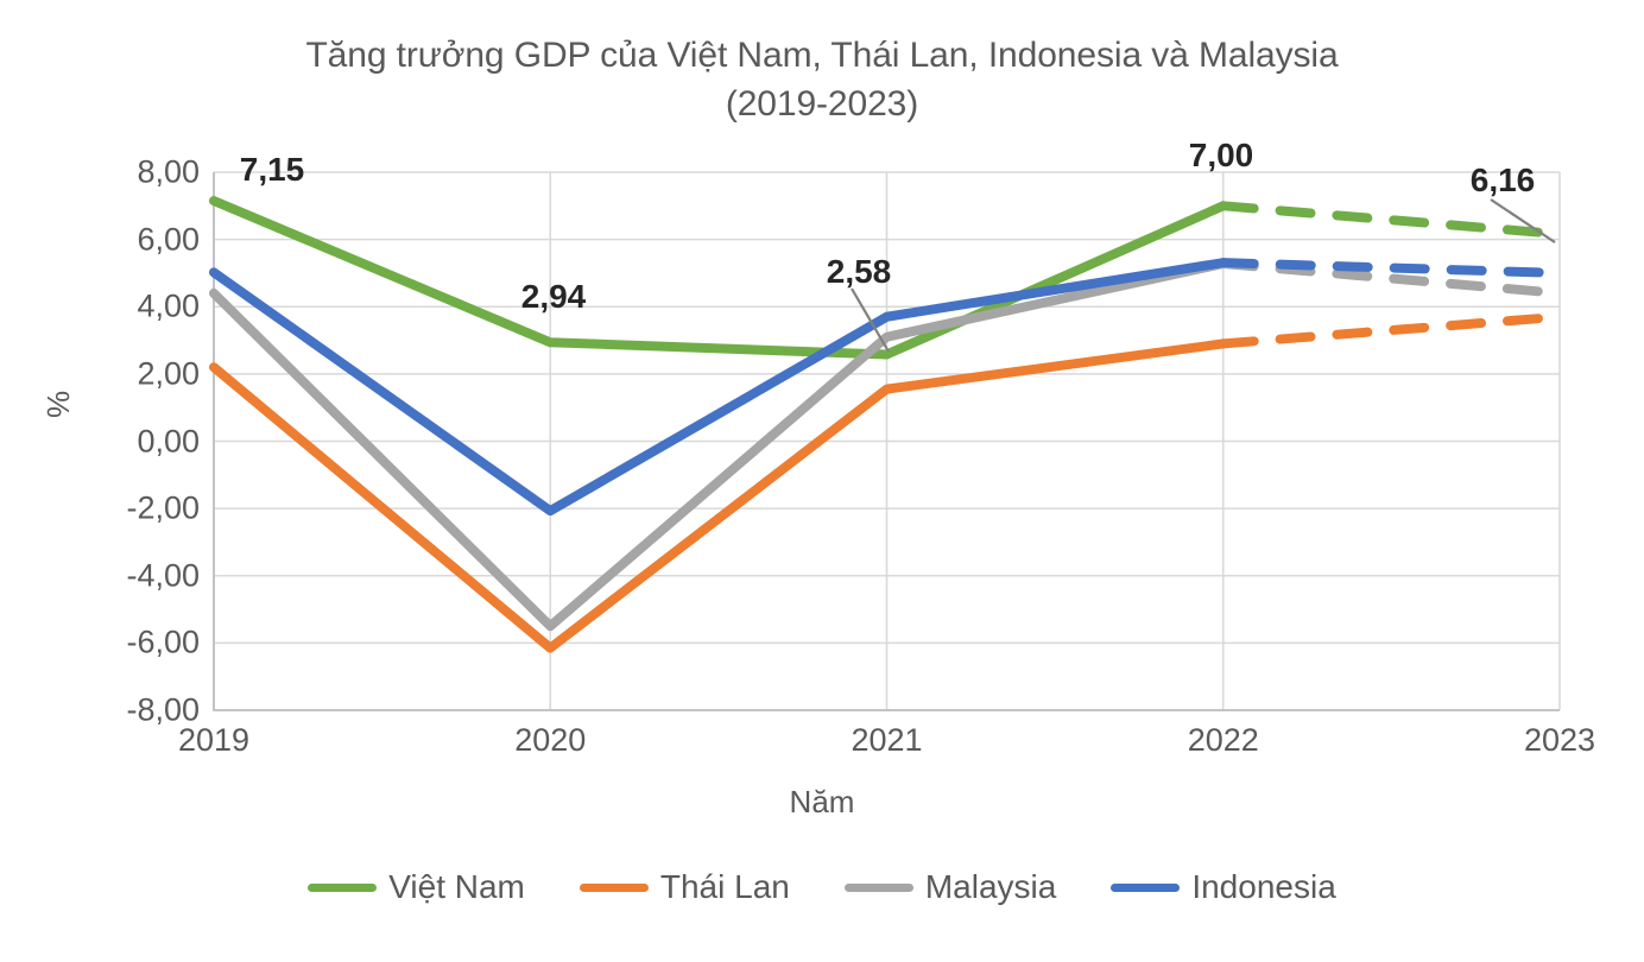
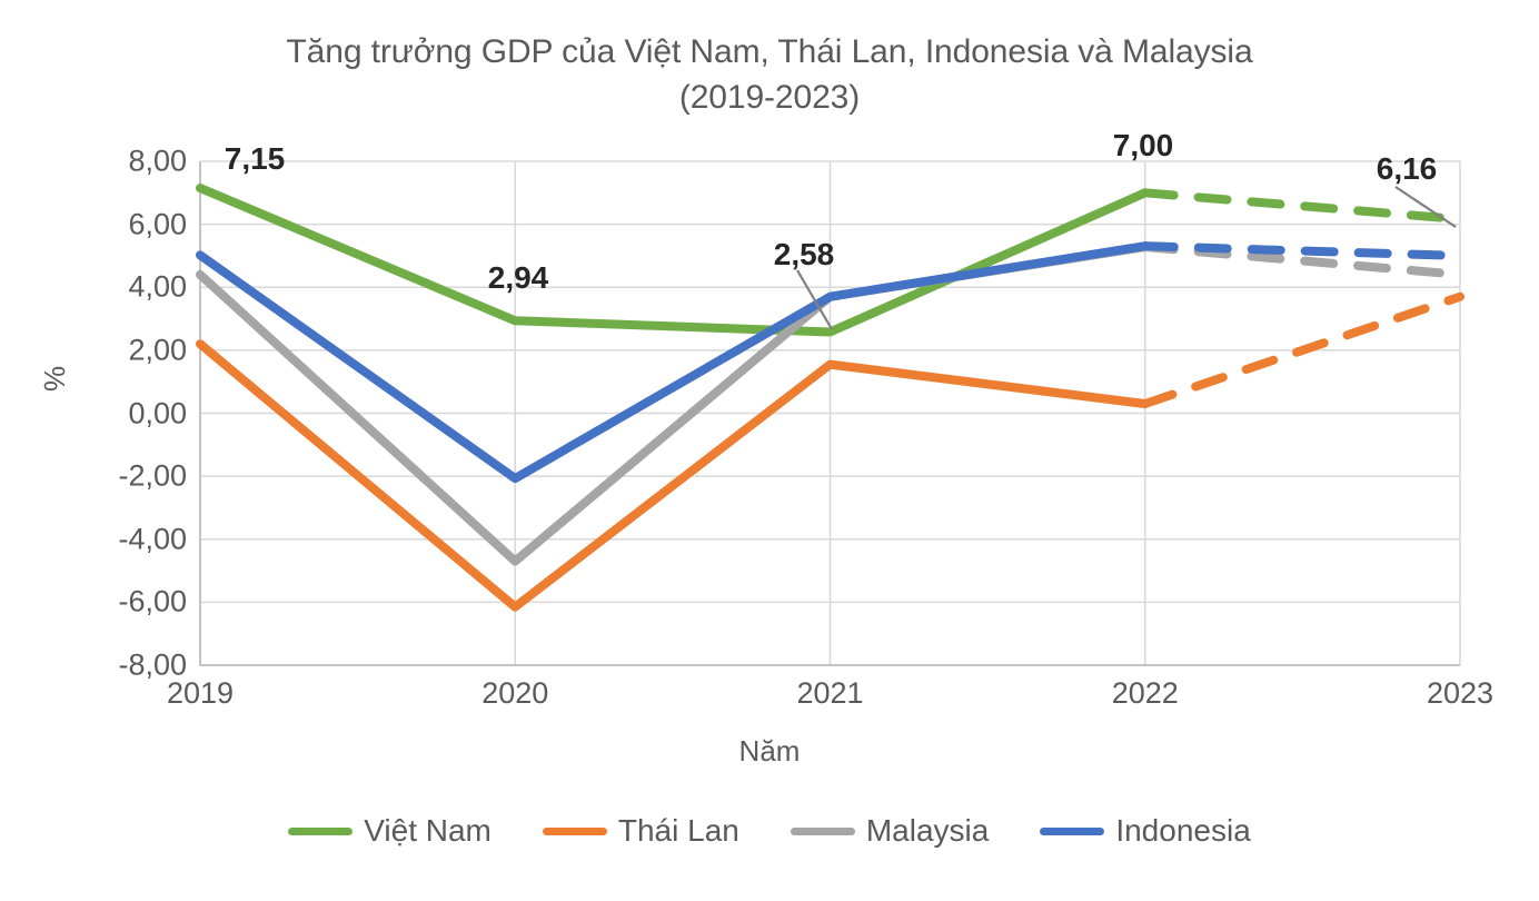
Malaysia/2020: -5,5 -> -4,7
Malaysia/2021: 3,1 -> 3,7
Thái Lan/2022: 2,9 -> 0,3
